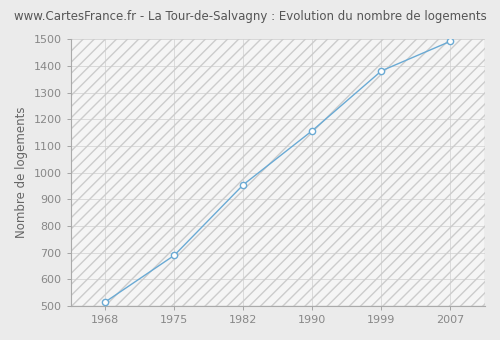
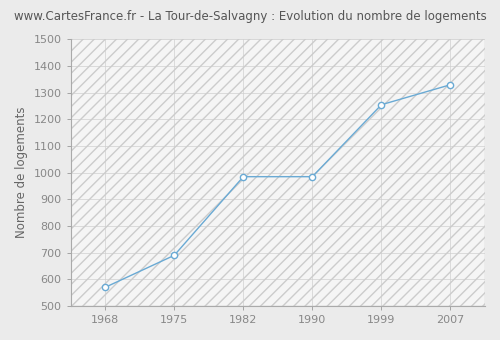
1968: 515 -> 570
1982: 955 -> 985
1990: 1158 -> 985
1999: 1382 -> 1255
2007: 1493 -> 1330
